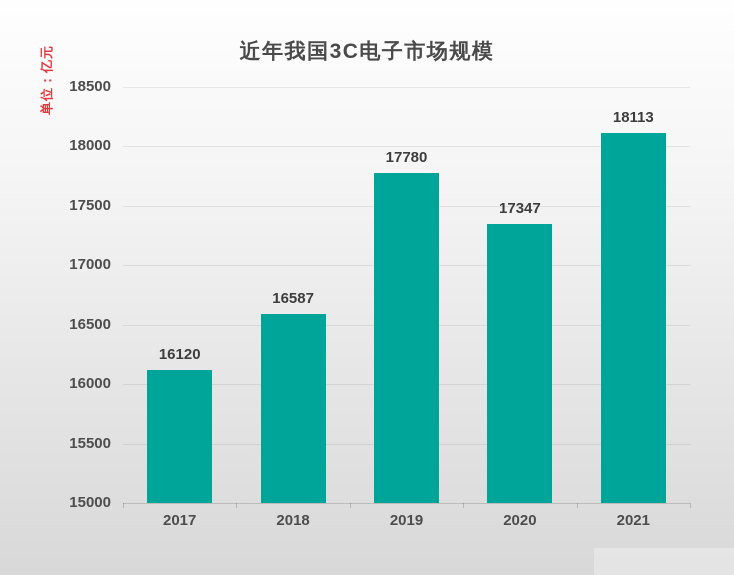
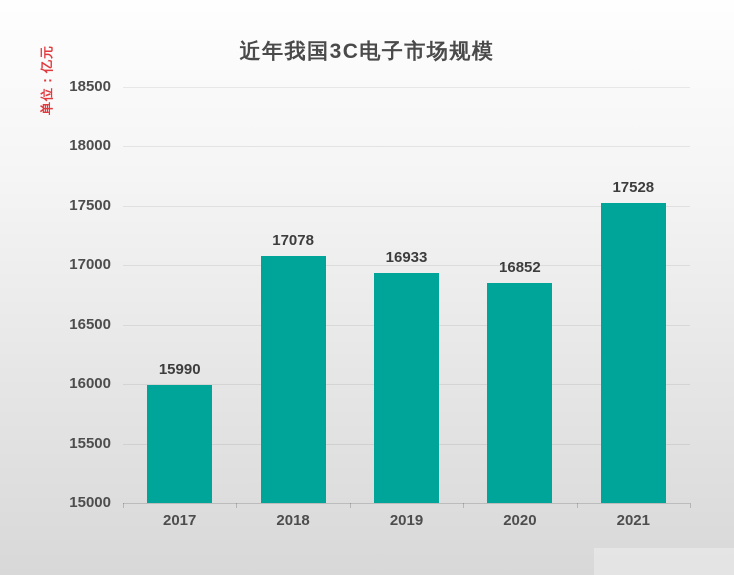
2017: 16120 -> 15990
2018: 16587 -> 17078
2019: 17780 -> 16933
2020: 17347 -> 16852
2021: 18113 -> 17528
